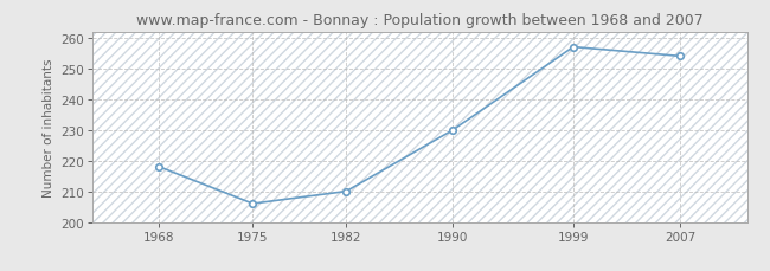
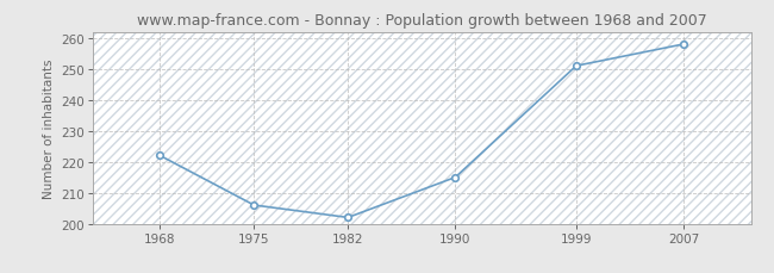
1968: 218 -> 222
1982: 210 -> 202
1990: 230 -> 215
1999: 257 -> 251
2007: 254 -> 258
